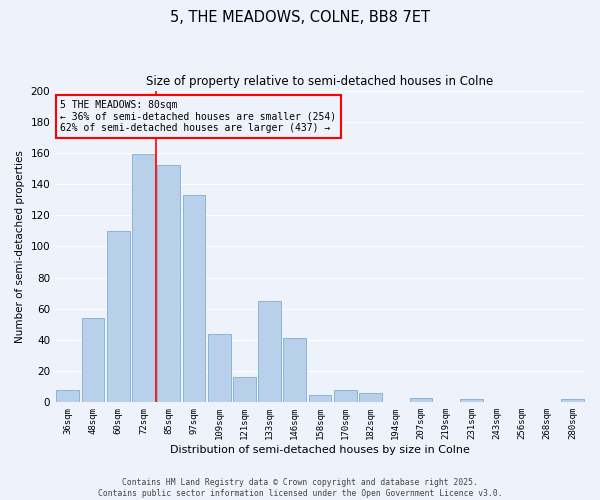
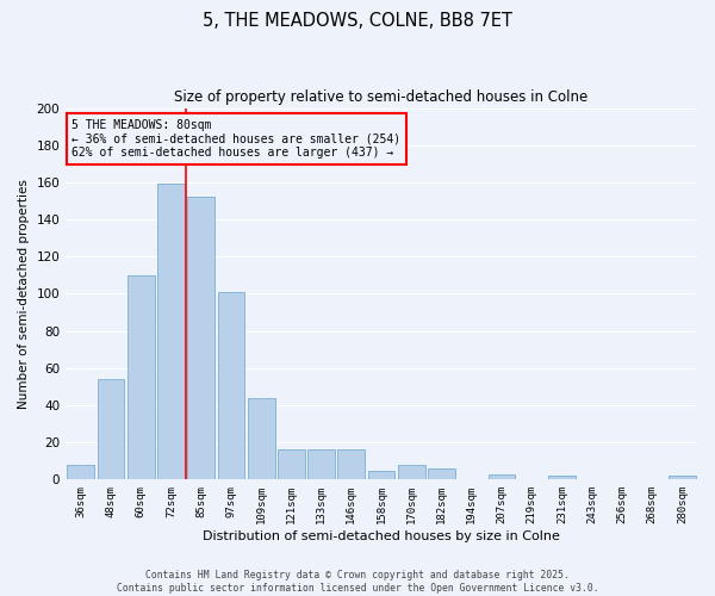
97sqm: 133 -> 101
133sqm: 65 -> 16
146sqm: 41 -> 16
